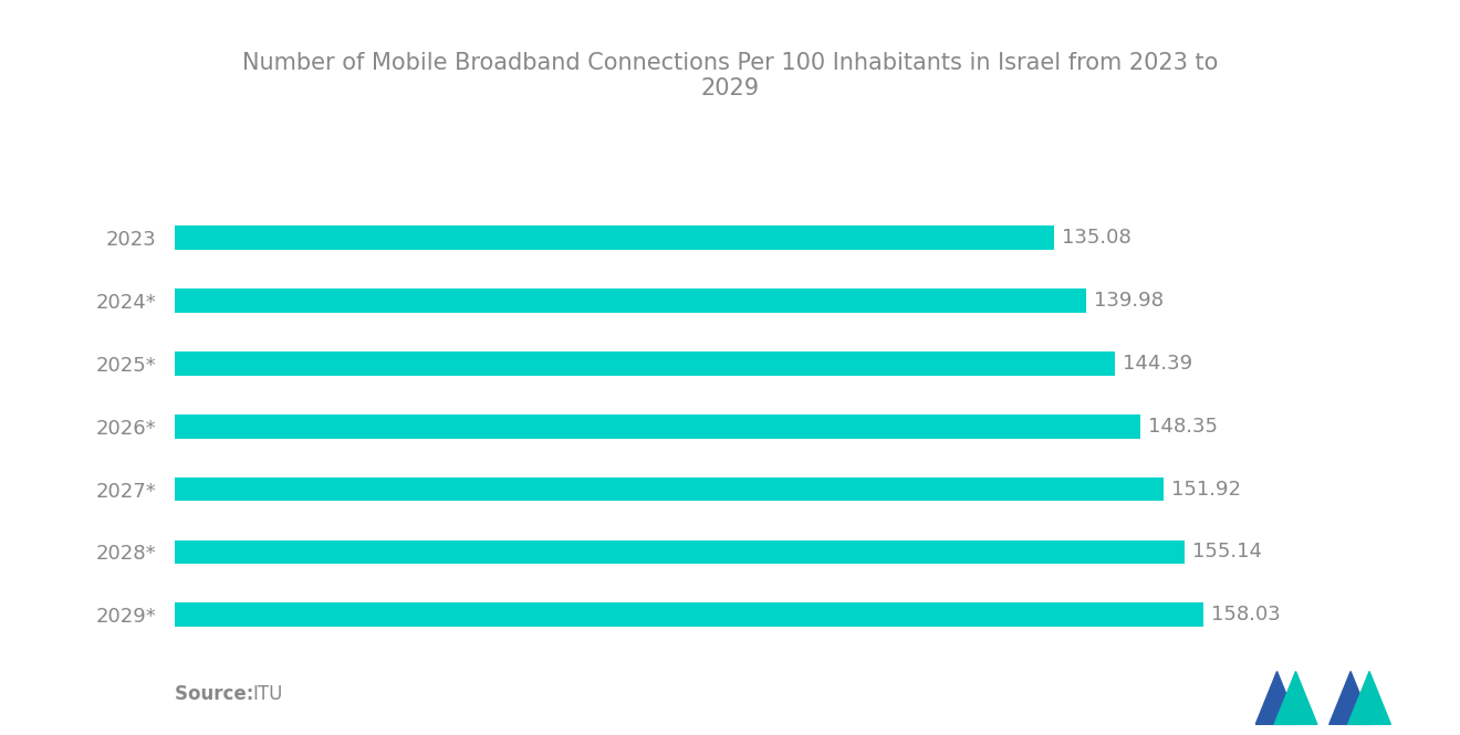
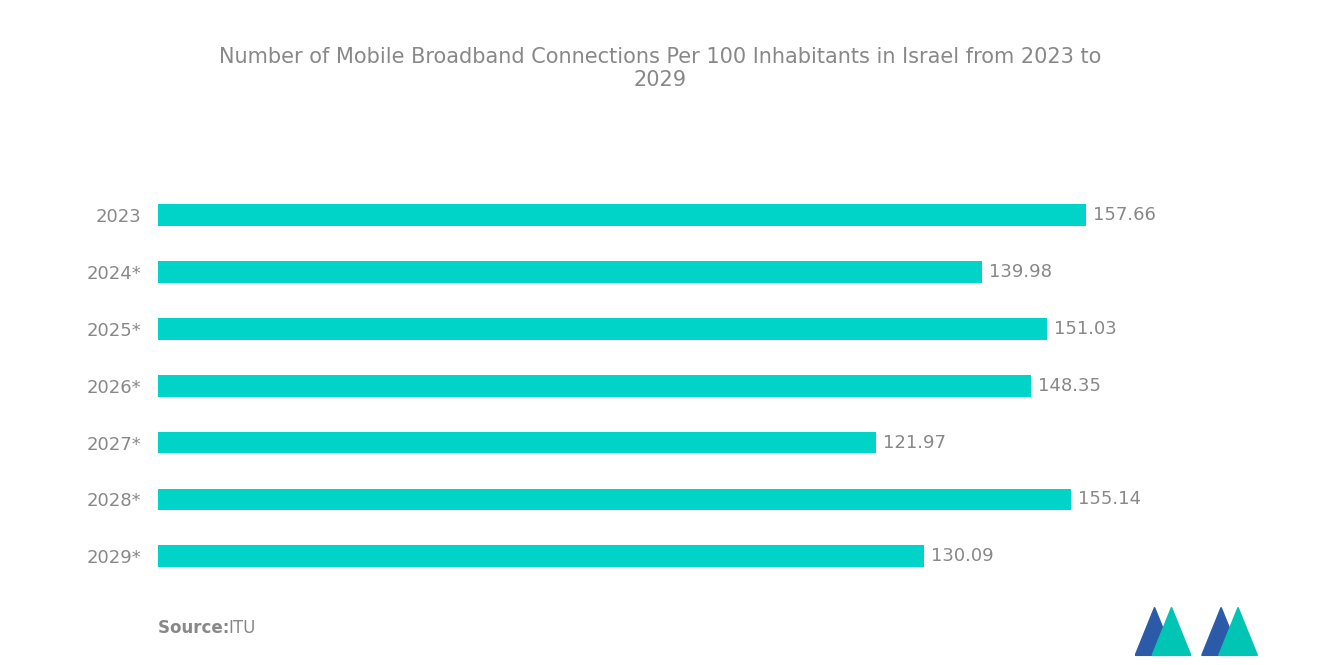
2023: 135.08 -> 157.66
2025*: 144.39 -> 151.03
2027*: 151.92 -> 121.97
2029*: 158.03 -> 130.09
